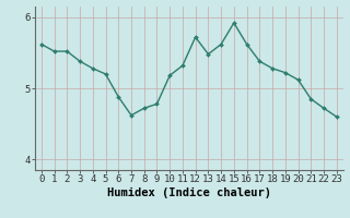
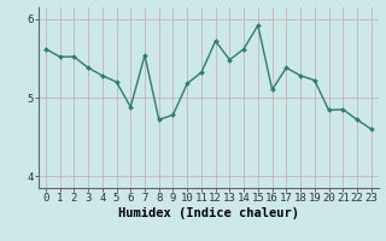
7: 4.62 -> 5.54
16: 5.62 -> 5.10
20: 5.12 -> 4.84
